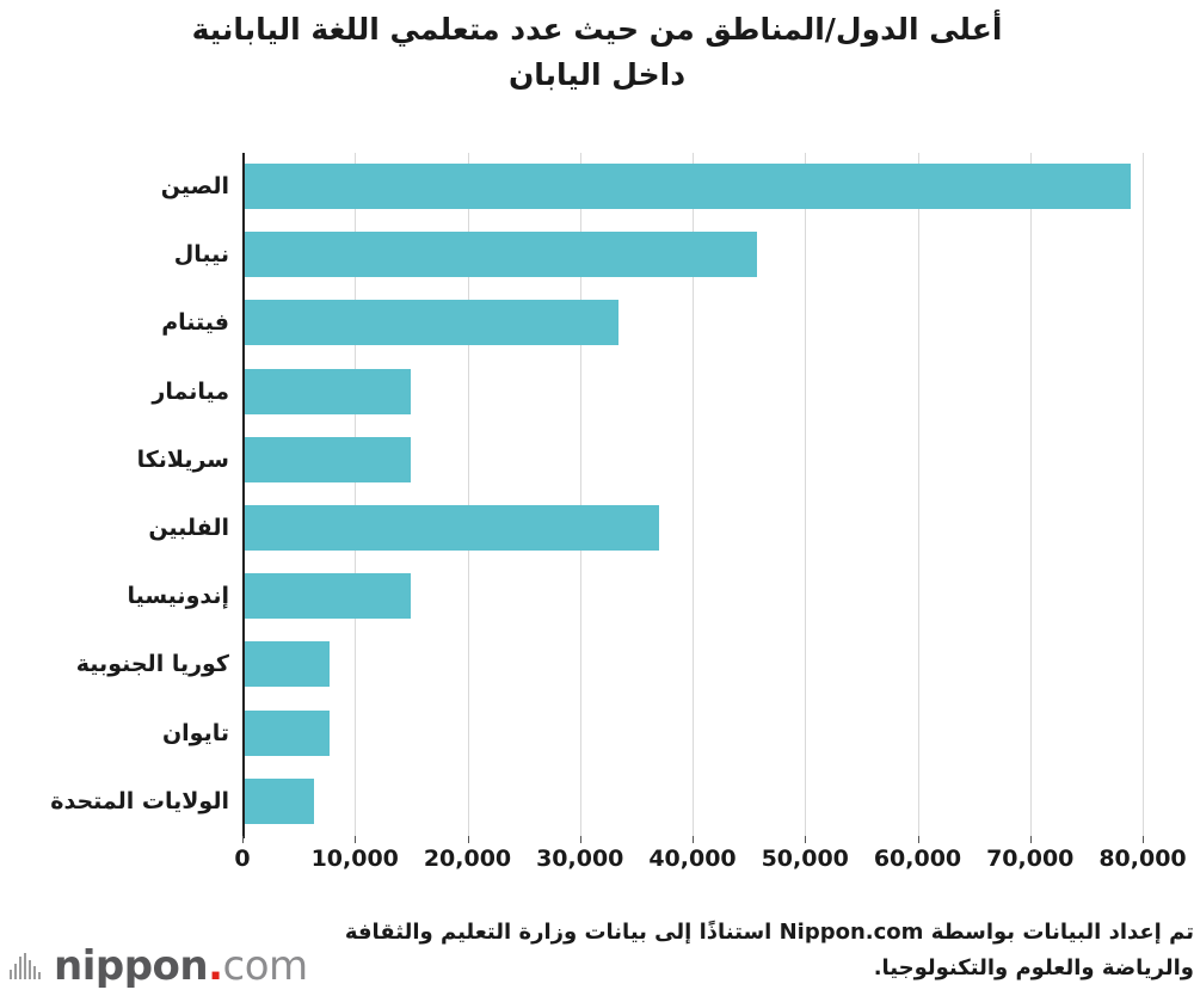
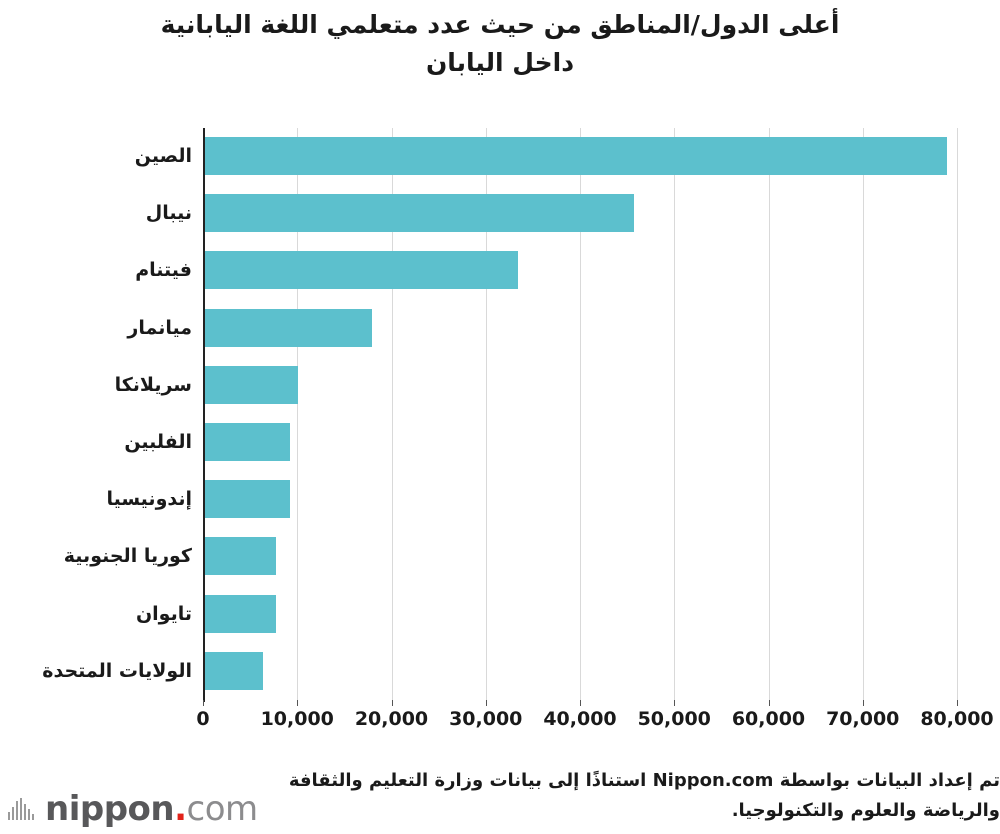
ميانمار: 15000 -> 18000
سريلانكا: 15000 -> 10000
الفلبين: 37000 -> 9000
إندونيسيا: 15000 -> 9000
